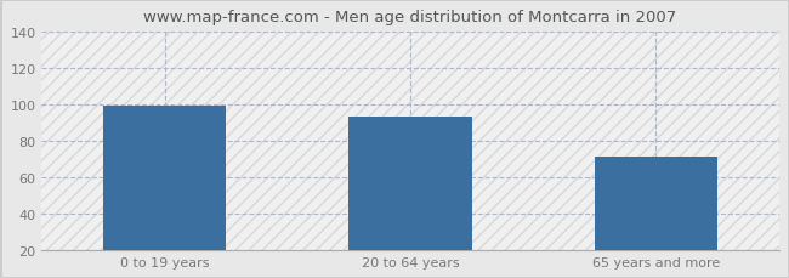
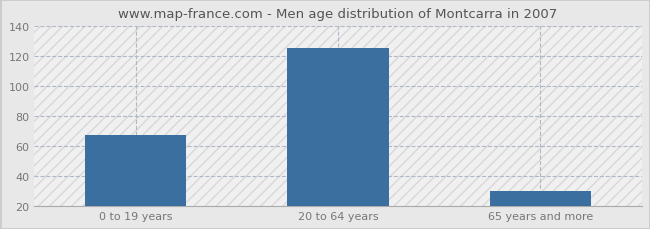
0 to 19 years: 99 -> 67
20 to 64 years: 93 -> 125
65 years and more: 71 -> 30
